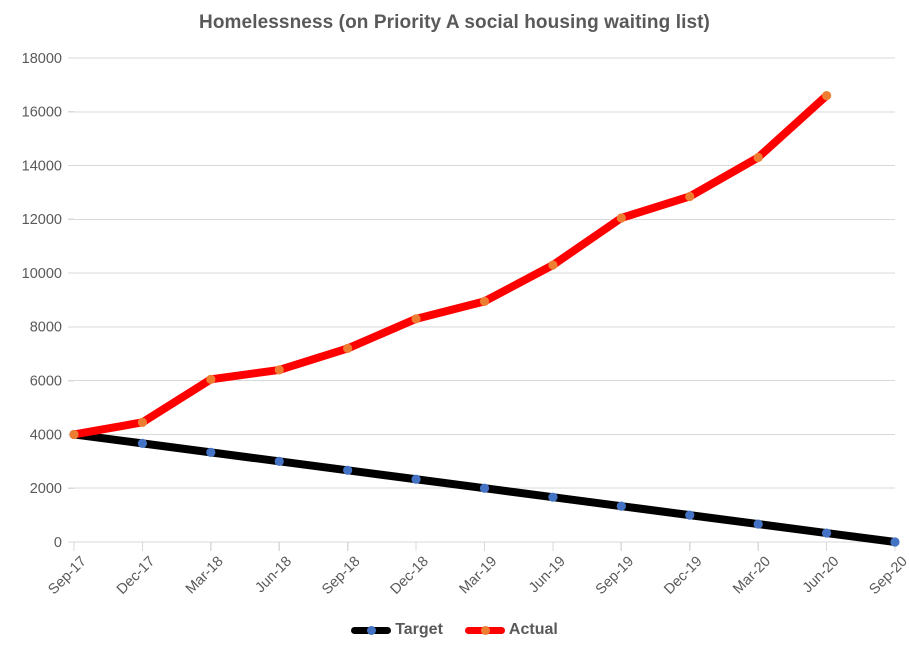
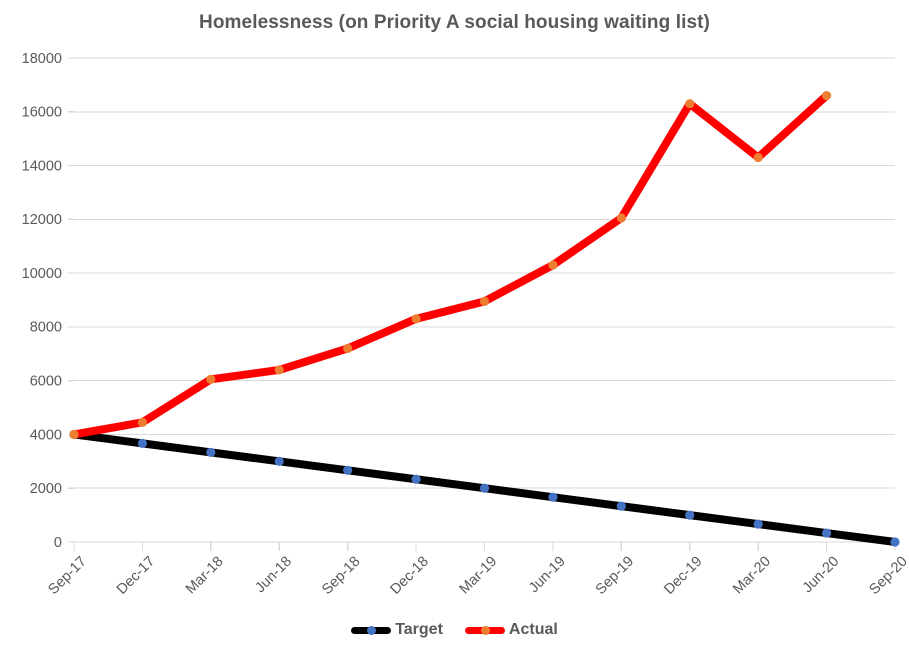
Actual/Dec-19: 12800 -> 16300
